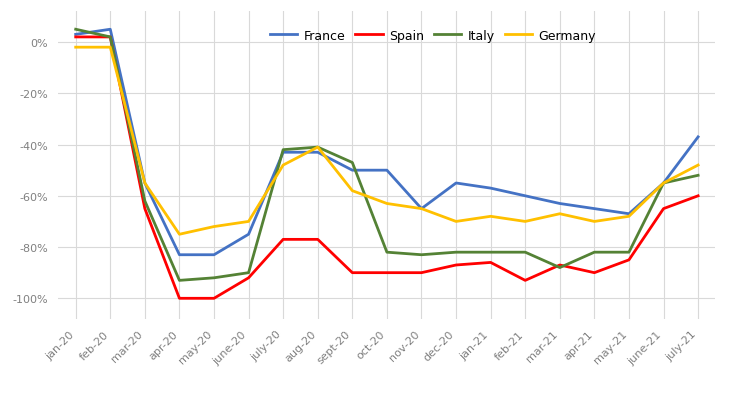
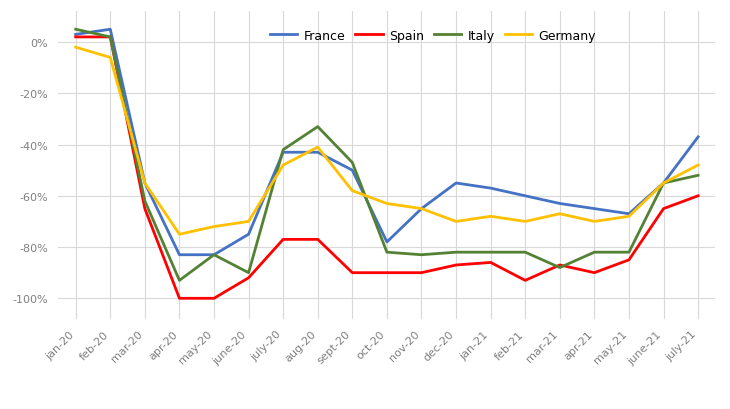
Germany/feb-20: -2% -> -6%
Italy/may-20: -92% -> -83%
Italy/aug-20: -41% -> -33%
France/oct-20: -50% -> -78%
